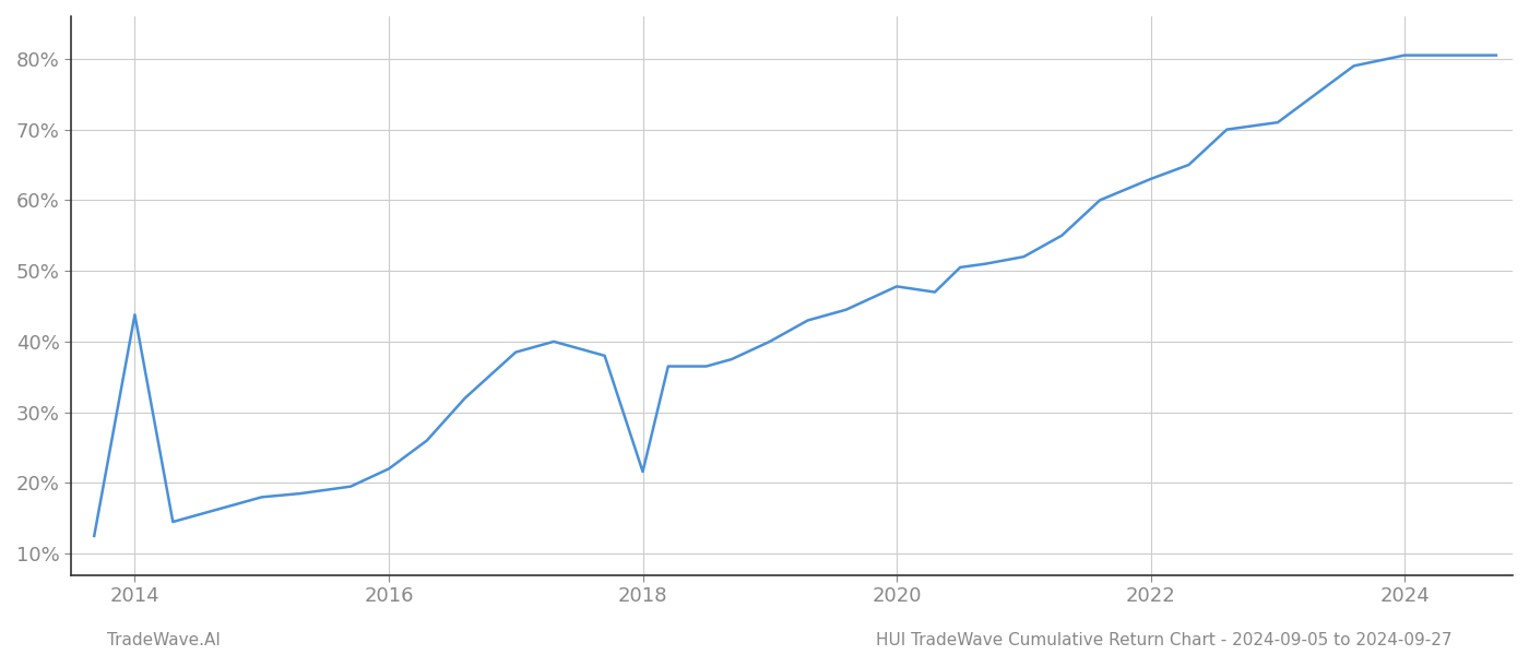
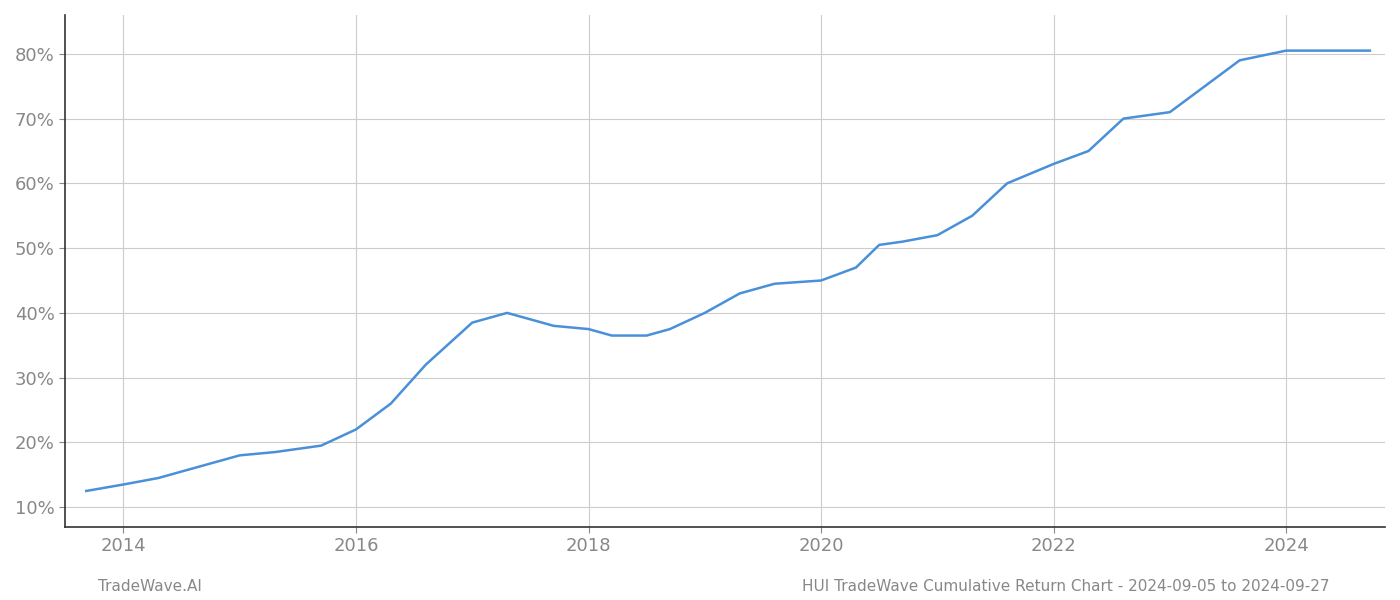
2014: 43.8% -> 13.5%
2018: 21.6% -> 37.5%
2020: 47.8% -> 45.0%
